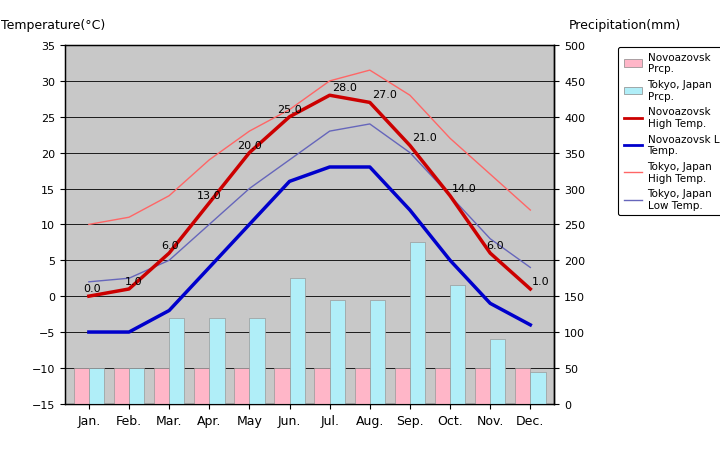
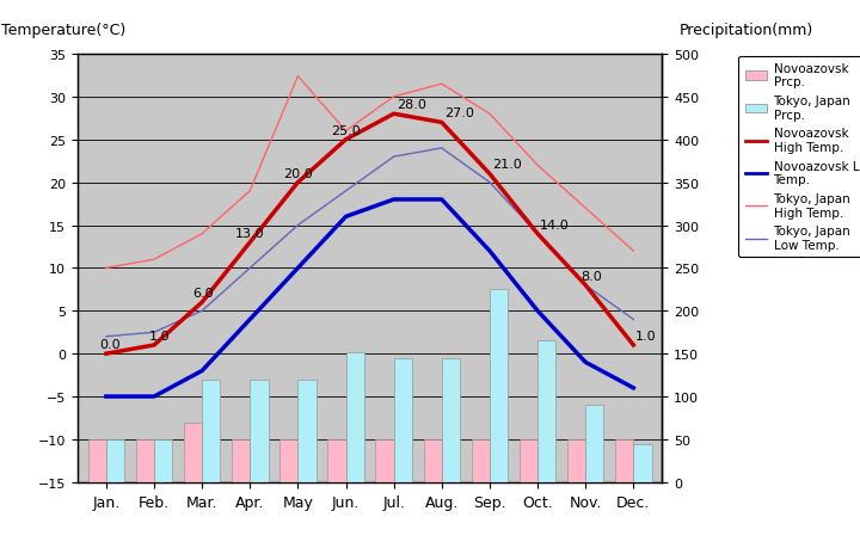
Novoazovsk Prcp./Mar.: 50 -> 70
Tokyo, Japan High Temp./May: 23.0 -> 32.4
Tokyo, Japan Prcp./Jun.: 175 -> 152
Novoazovsk High Temp./Nov.: 6.0 -> 8.0
